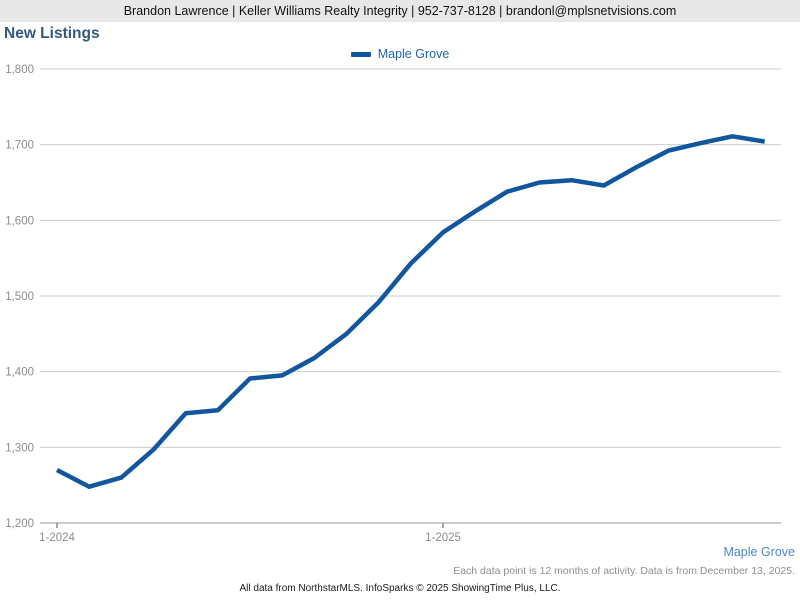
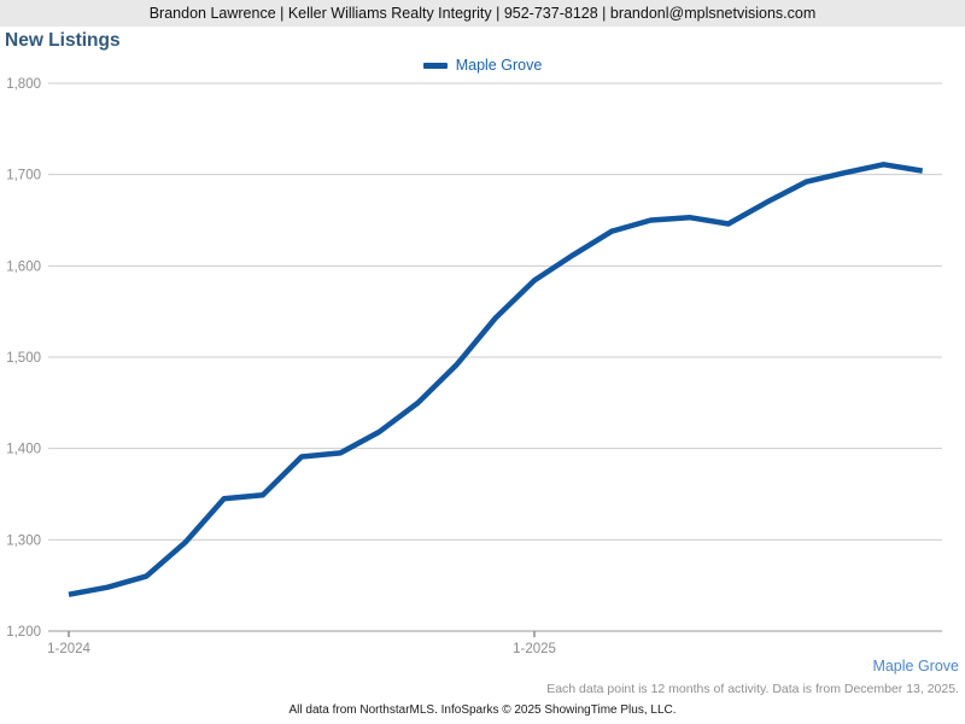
1-2024: 1270 -> 1240
